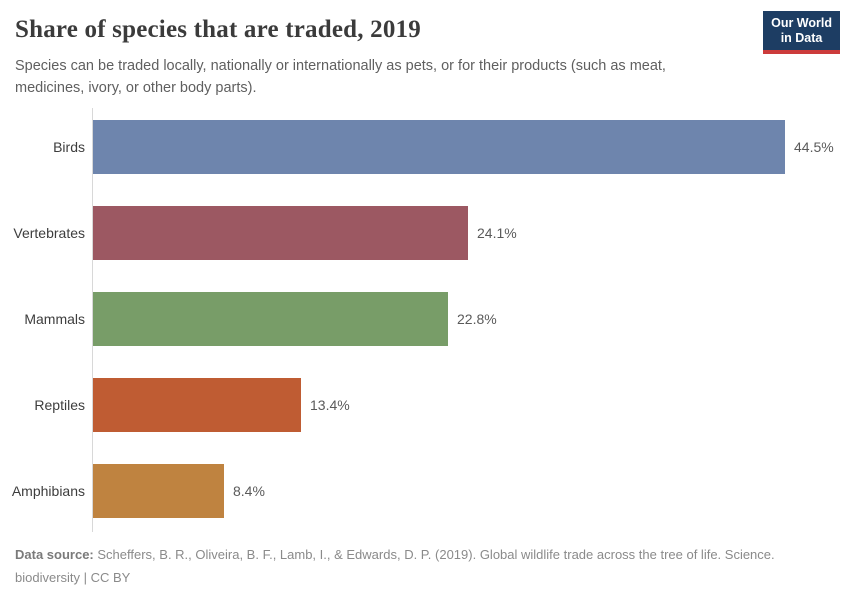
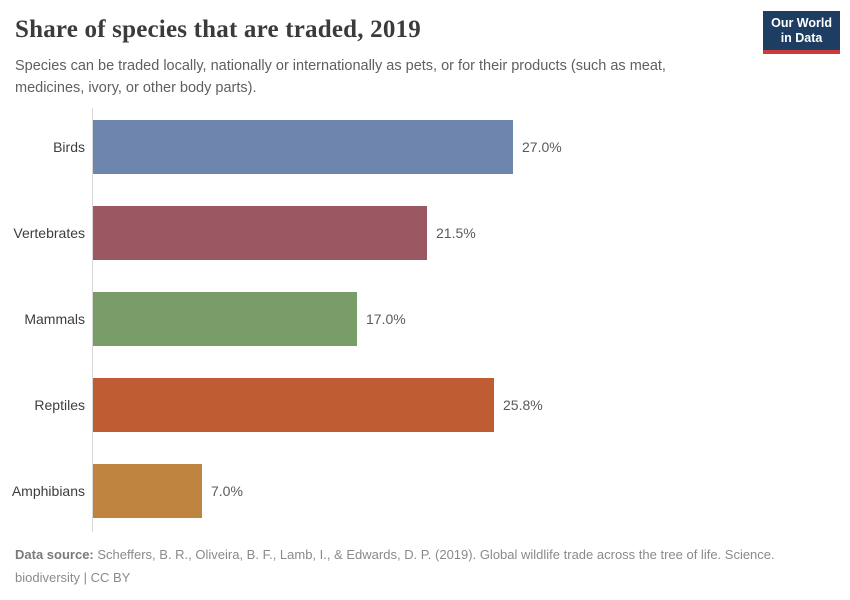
Birds: 44.5% -> 27.0%
Vertebrates: 24.1% -> 21.5%
Mammals: 22.8% -> 17.0%
Reptiles: 13.4% -> 25.8%
Amphibians: 8.4% -> 7.0%
